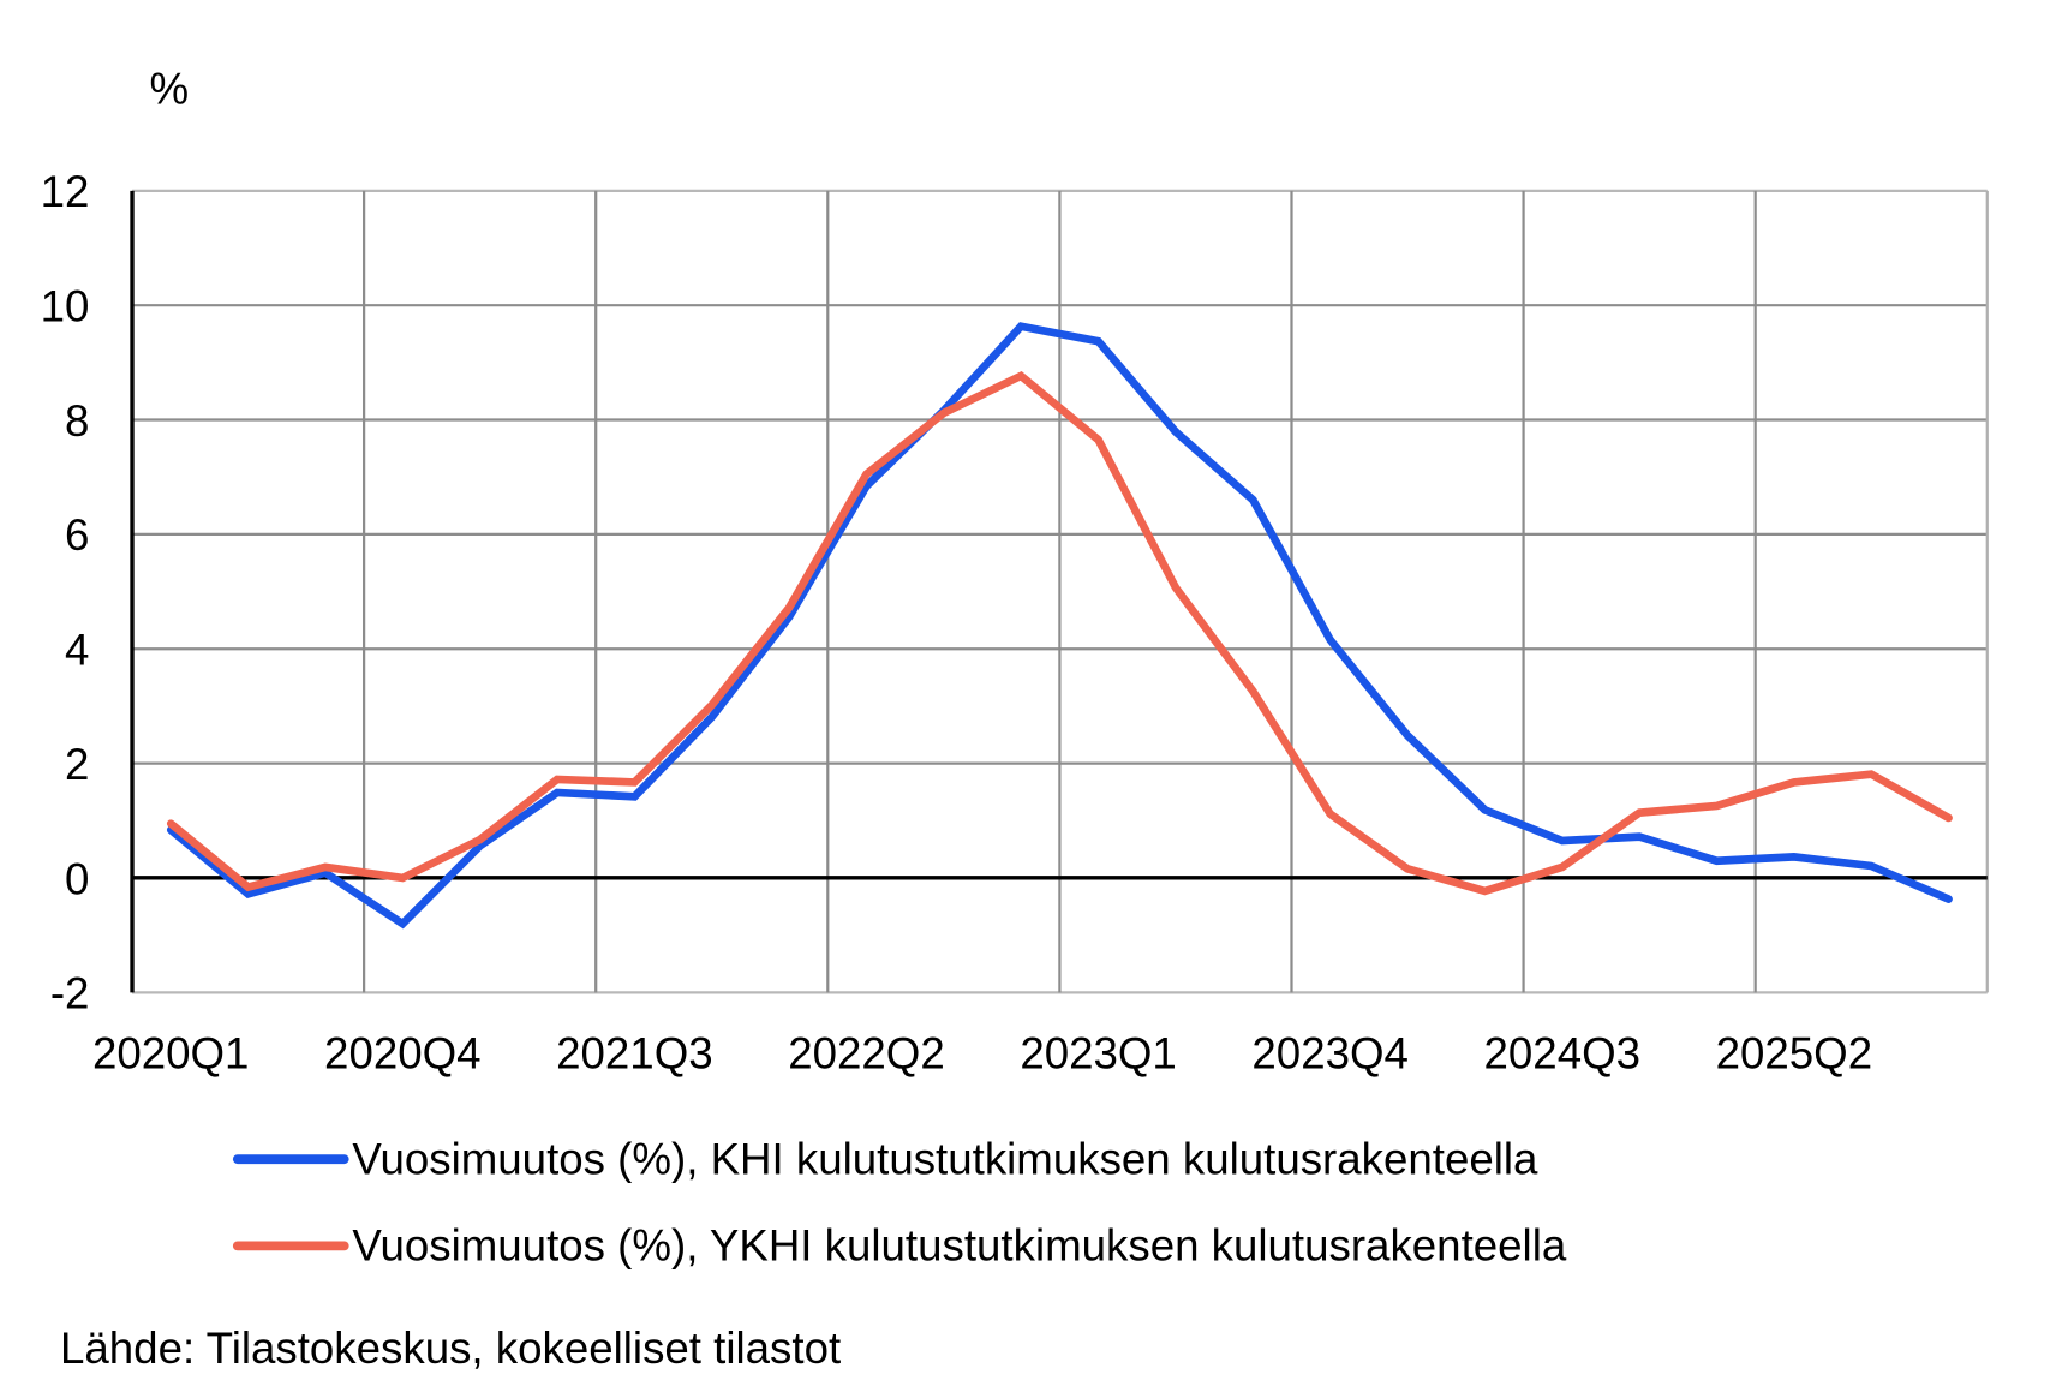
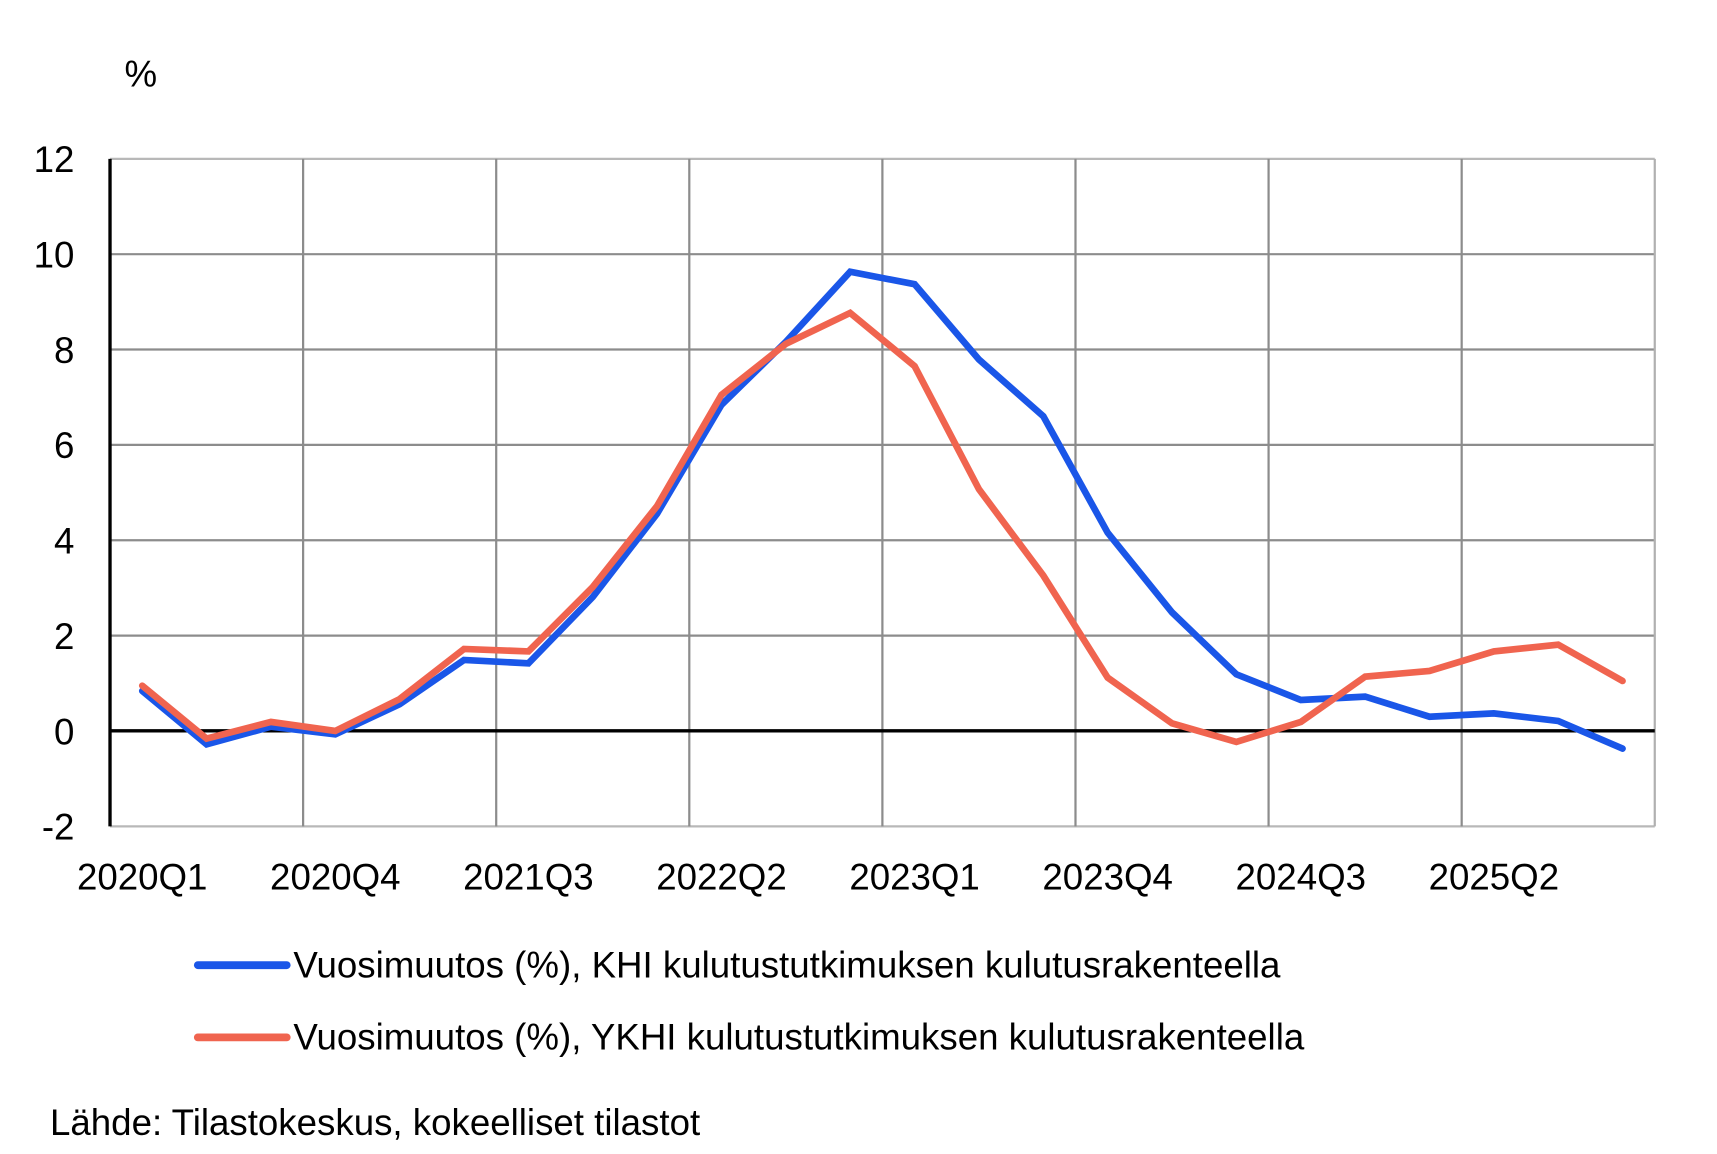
Vuosimuutos (%), KHI kulutustutkimuksen kulutusrakenteella/2020Q4: -0.8 -> -0.1
